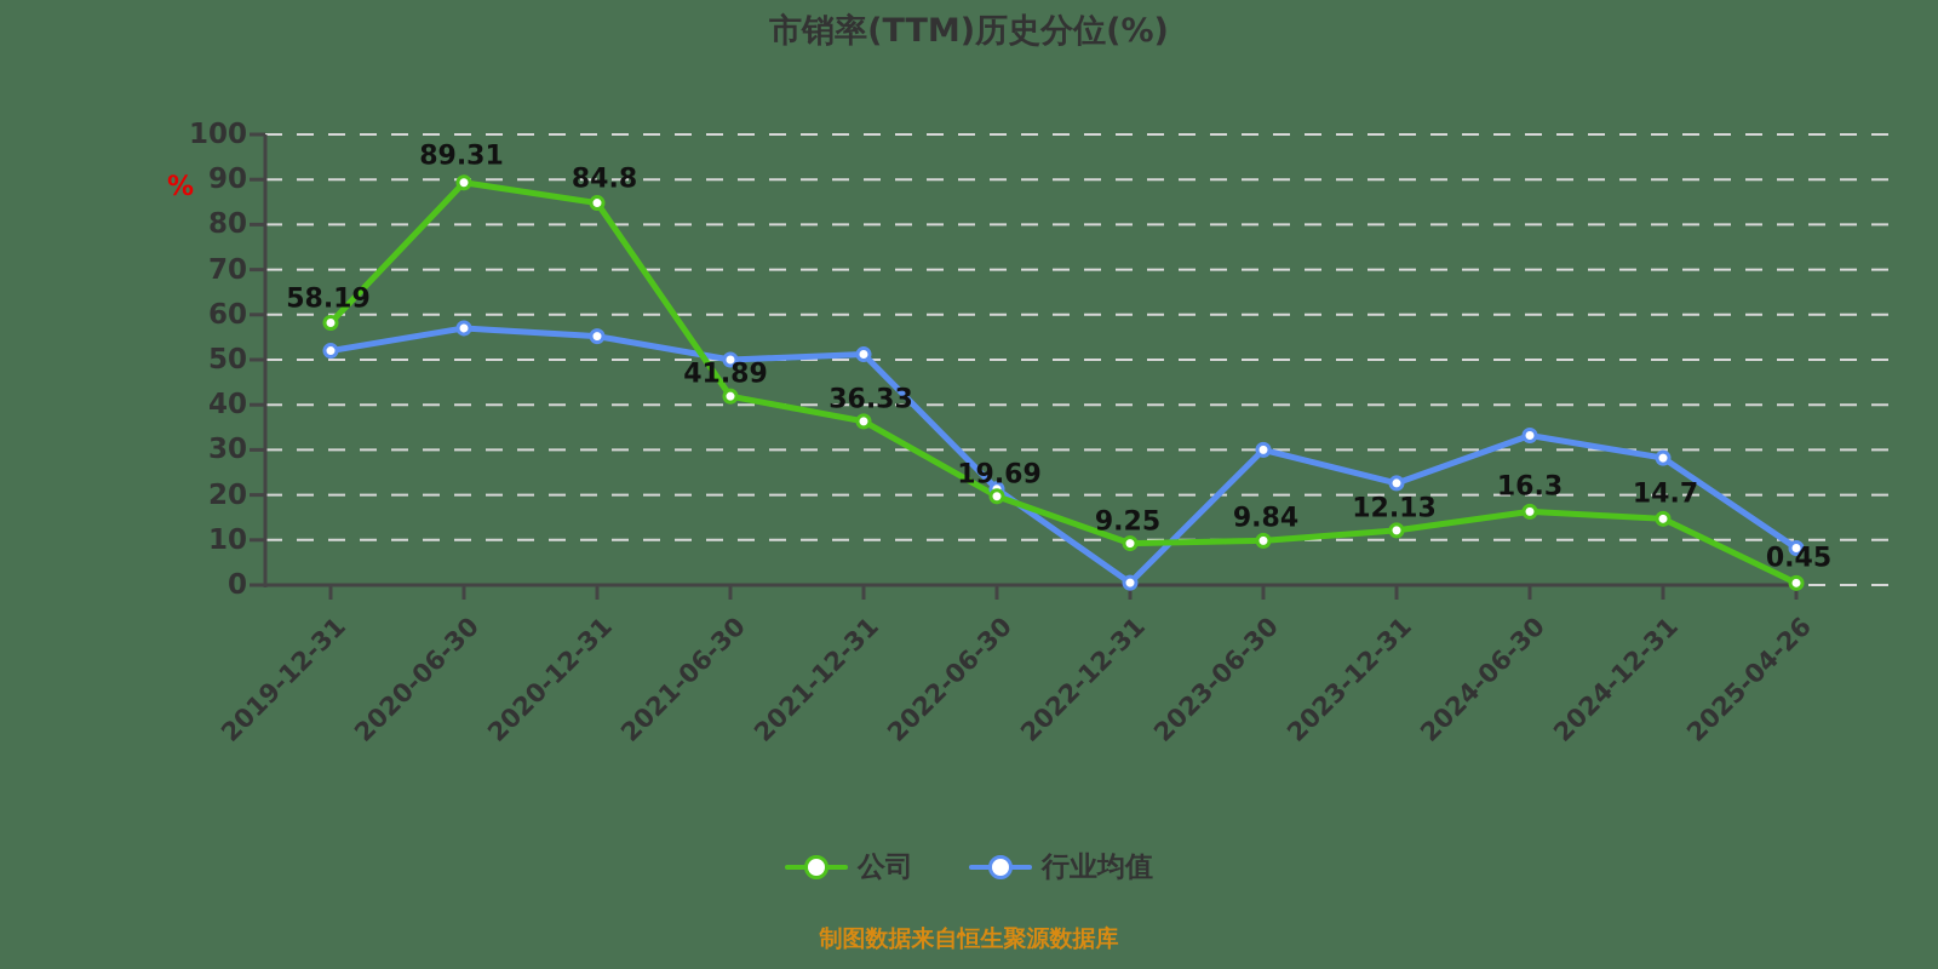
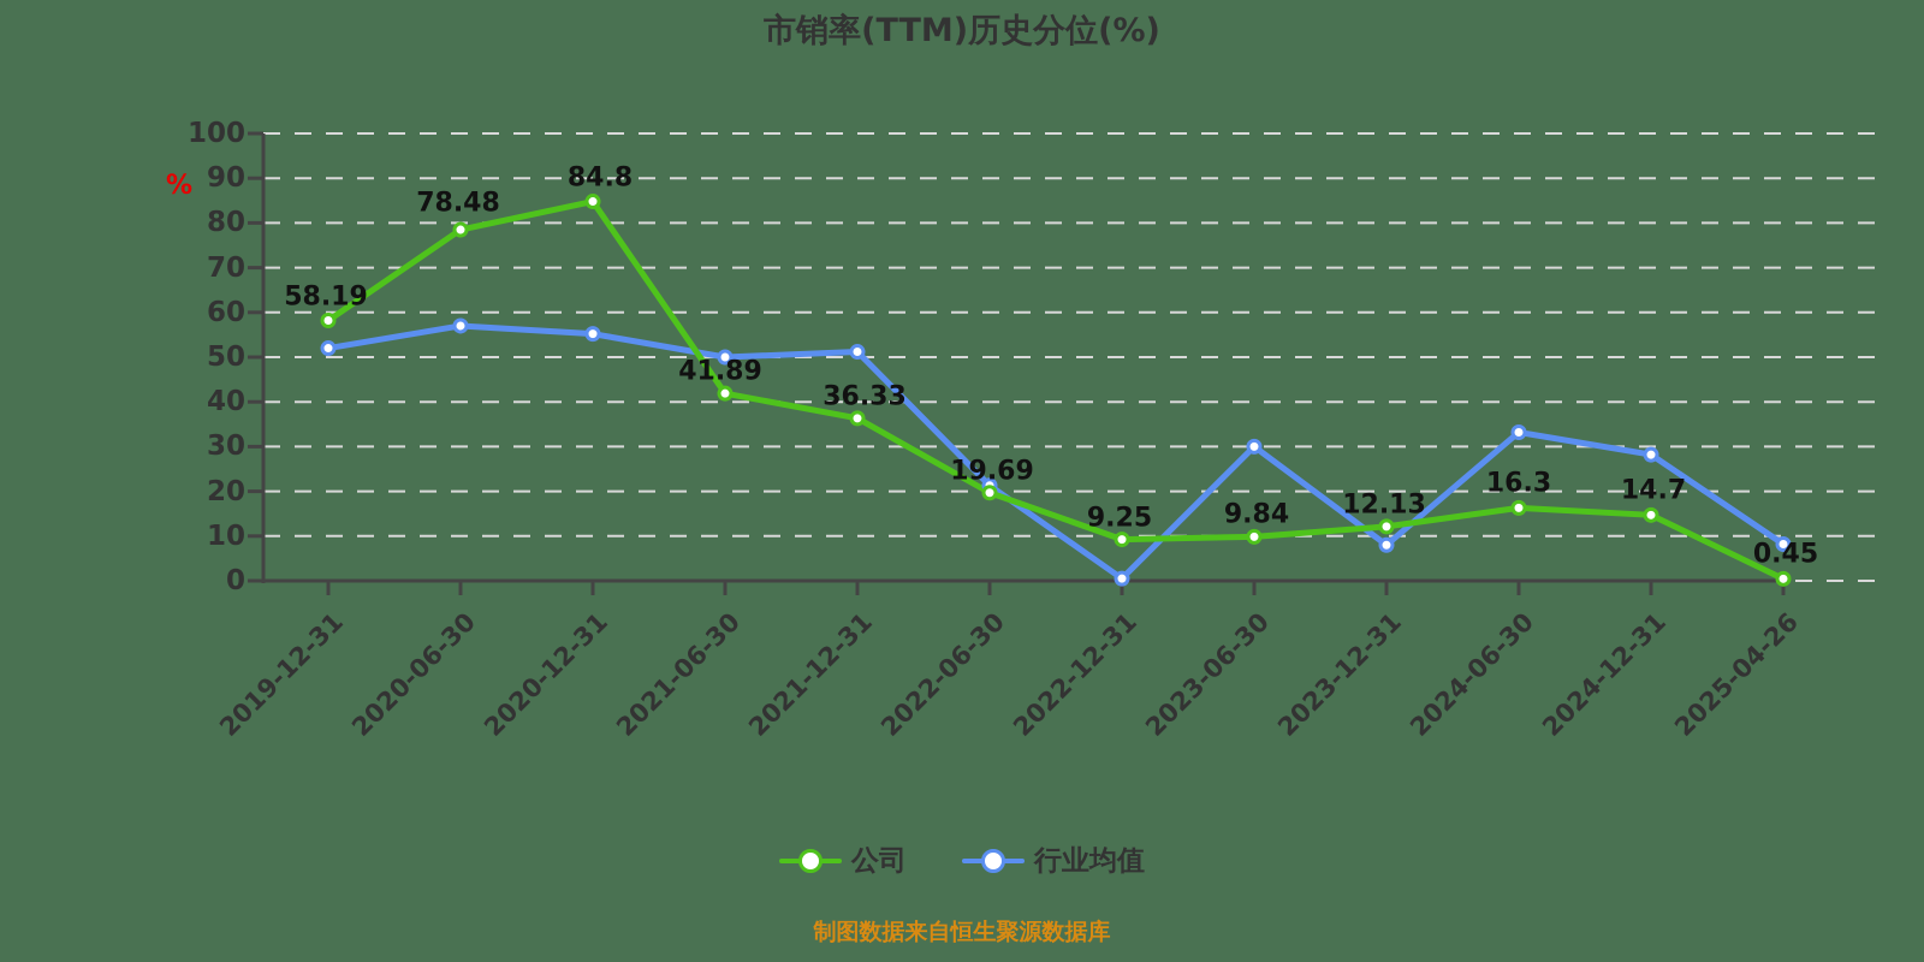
公司/2020-06-30: 89.31 -> 78.48
行业均值/2023-12-31: 23 -> 8
